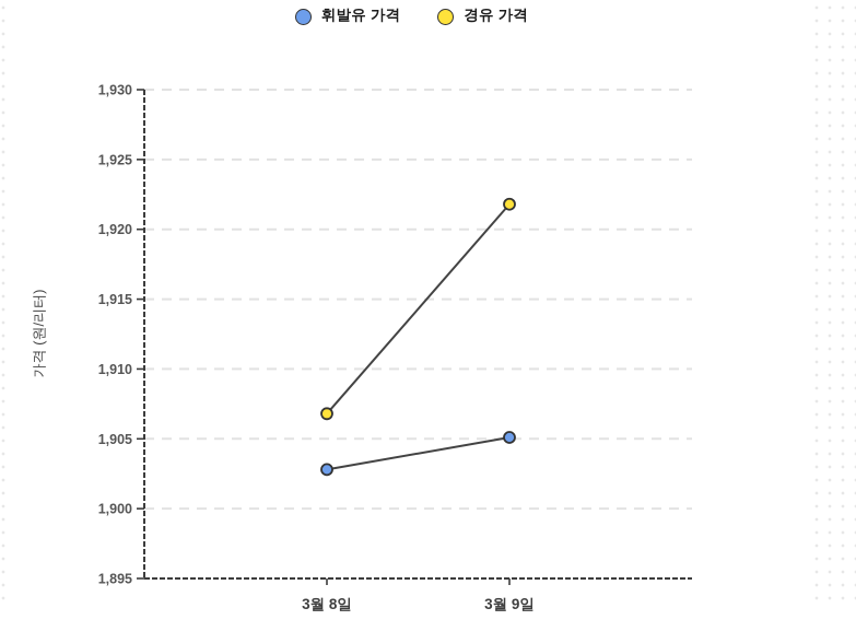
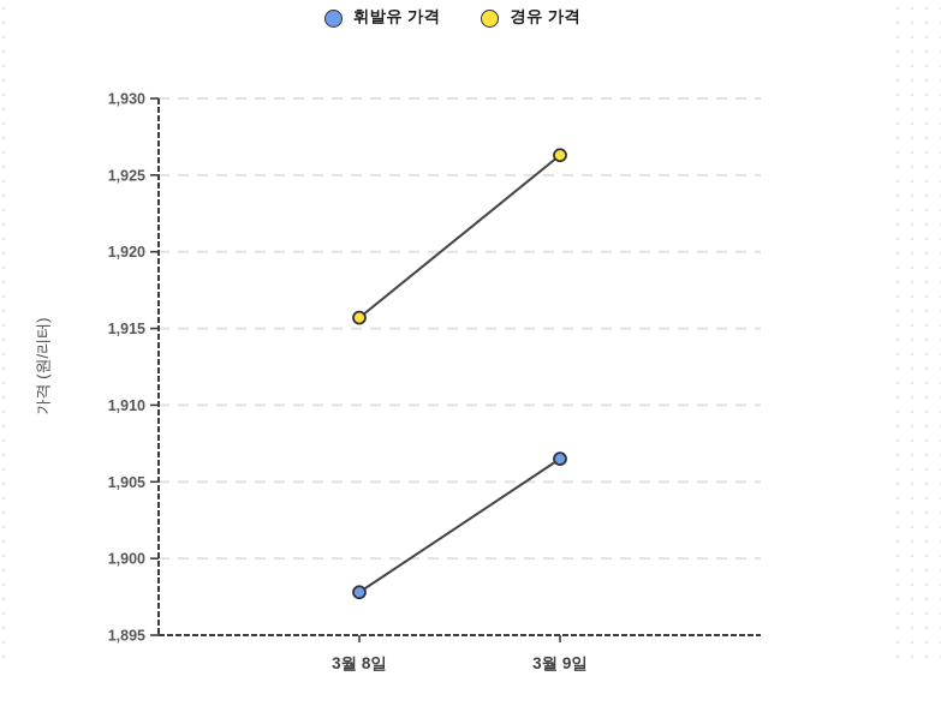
휘발유 가격/3월 8일: 1902.8 -> 1897.8
경유 가격/3월 8일: 1906.8 -> 1915.7
휘발유 가격/3월 9일: 1905.1 -> 1906.5
경유 가격/3월 9일: 1921.8 -> 1926.3
